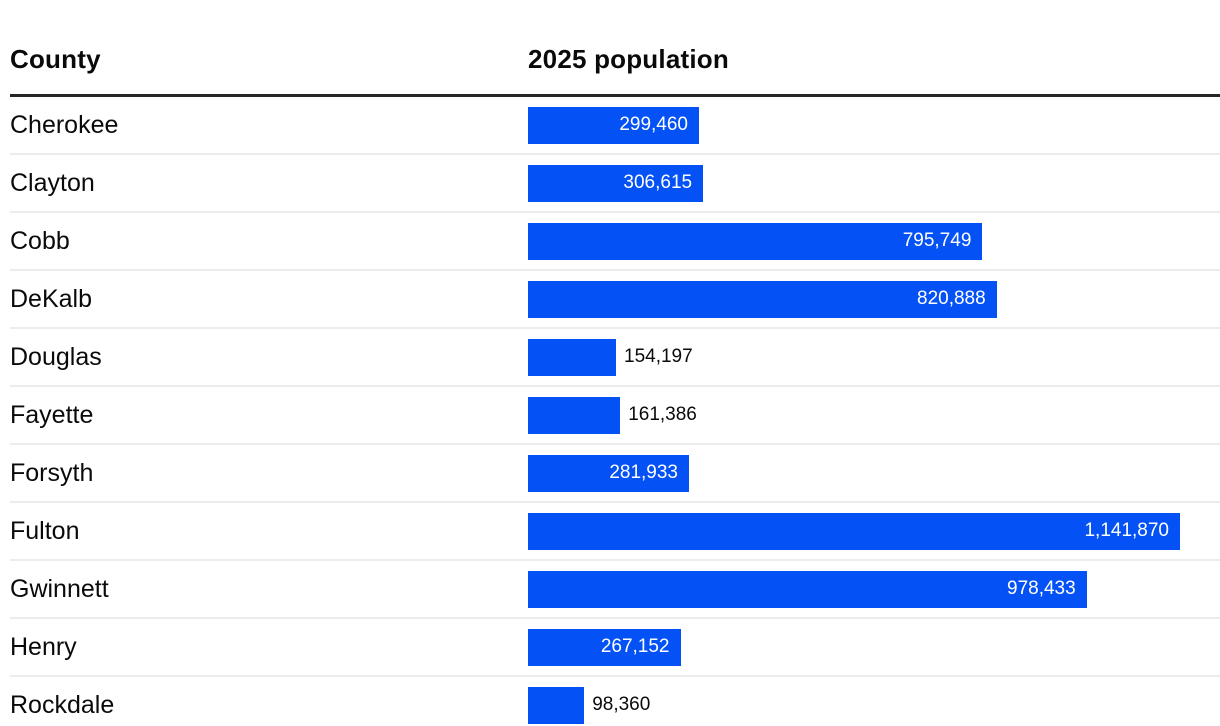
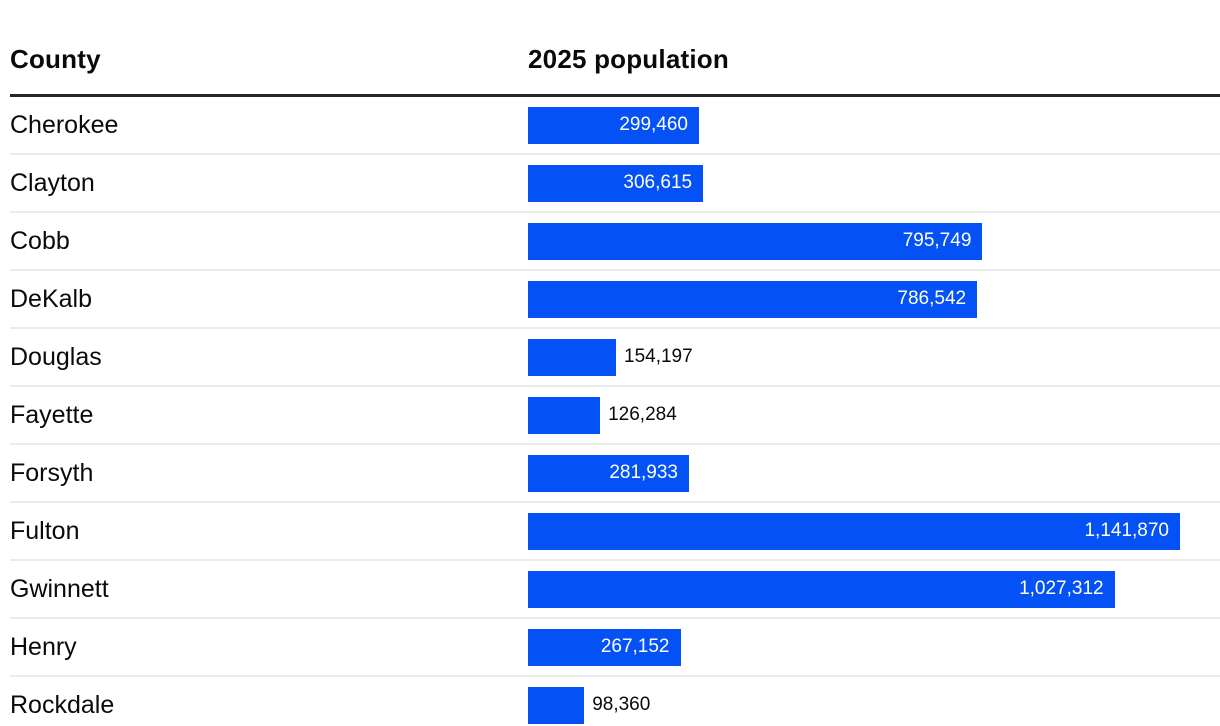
DeKalb: 820,888 -> 786,542
Fayette: 161,386 -> 126,284
Gwinnett: 978,433 -> 1,027,312
